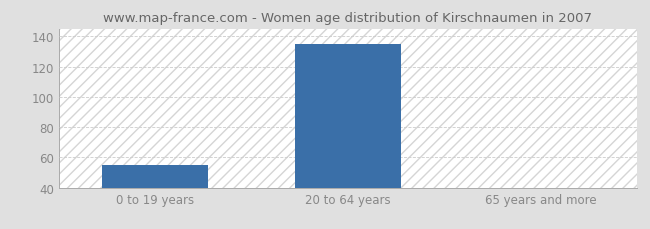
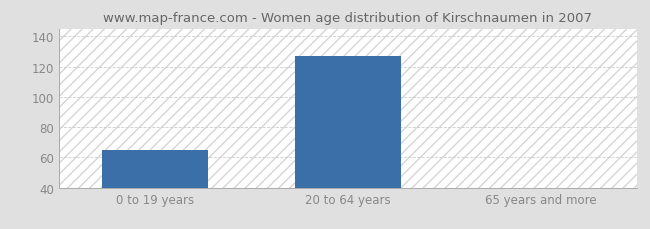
0 to 19 years: 55 -> 65
20 to 64 years: 135 -> 127
